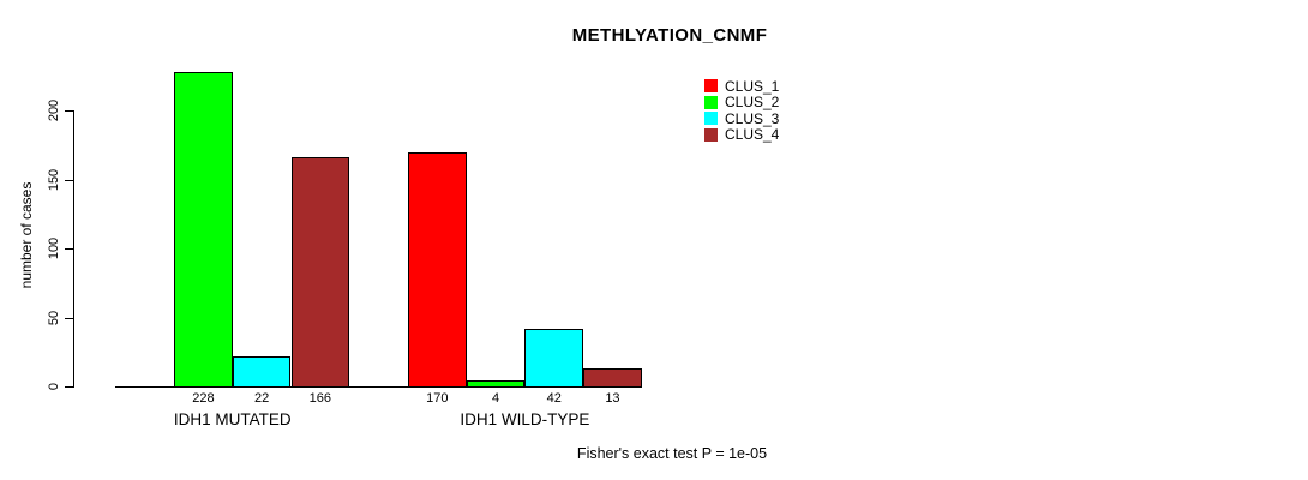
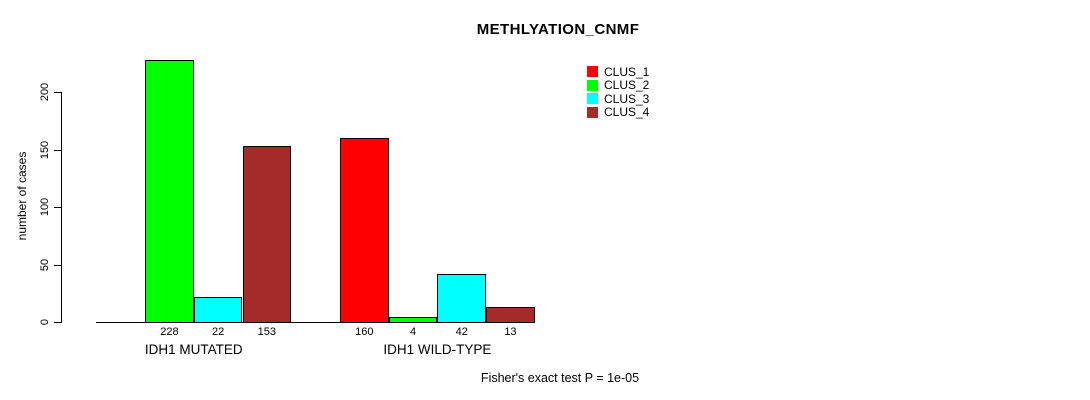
CLUS_4/IDH1 MUTATED: 166 -> 153
CLUS_1/IDH1 WILD-TYPE: 170 -> 160
